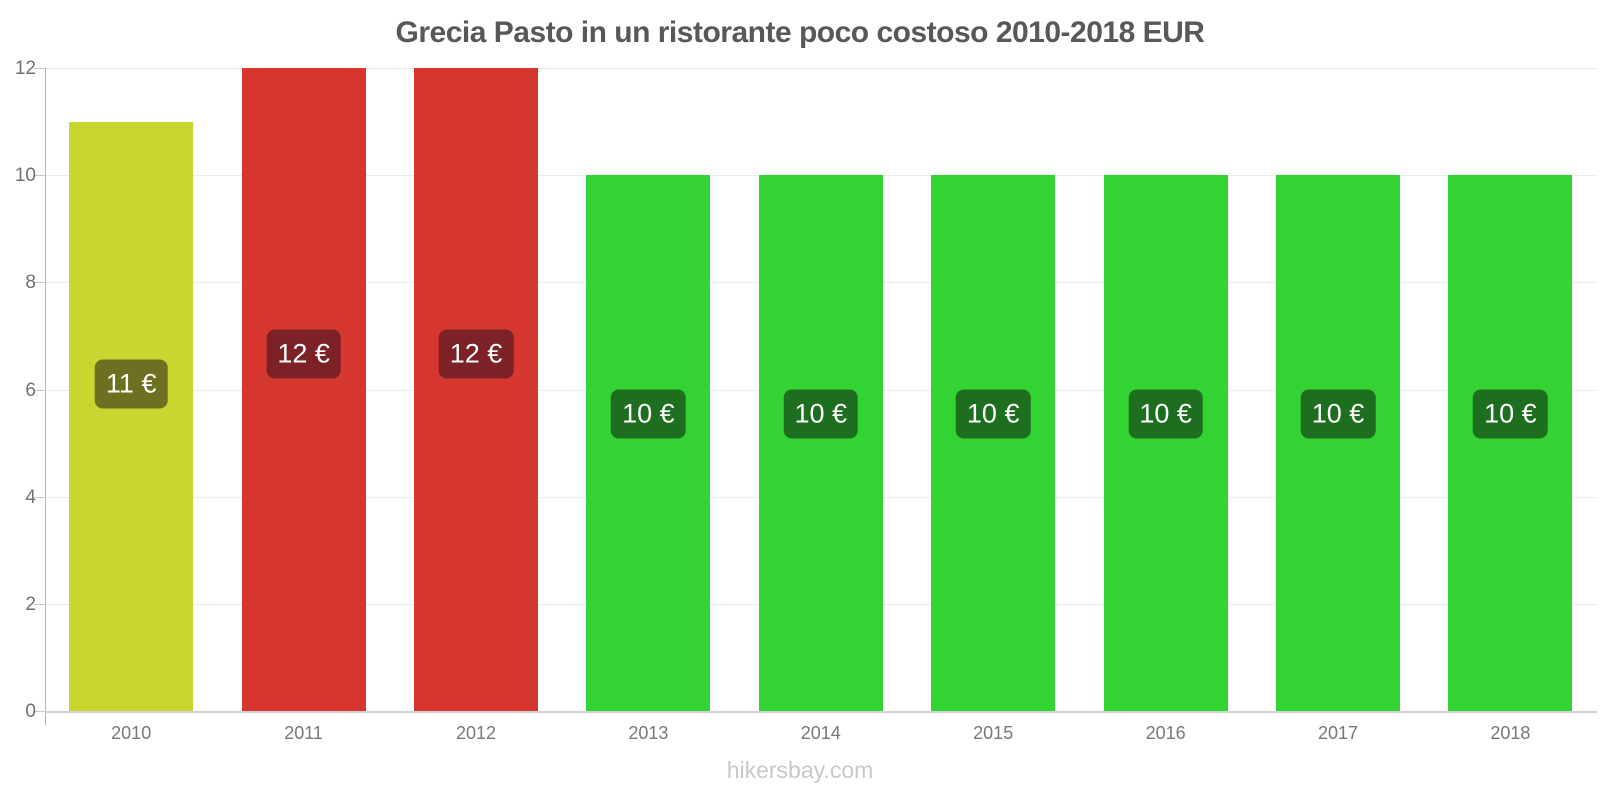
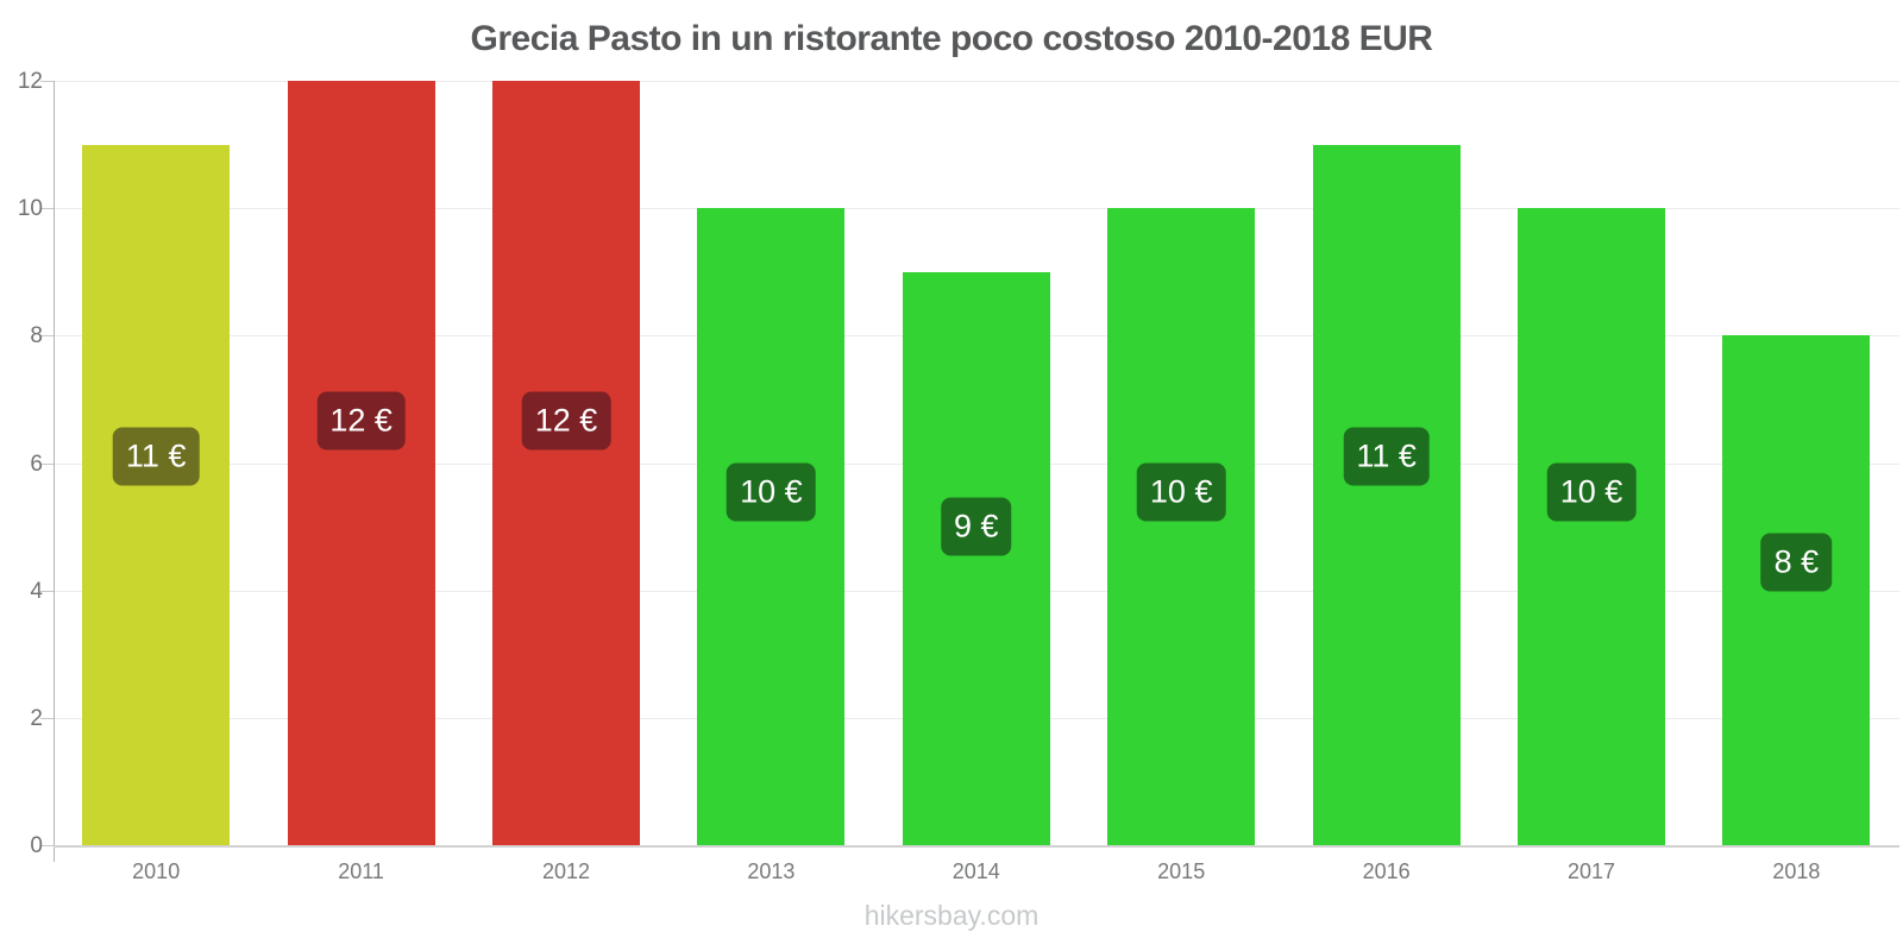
2014: 10 -> 9
2016: 10 -> 11
2018: 10 -> 8
